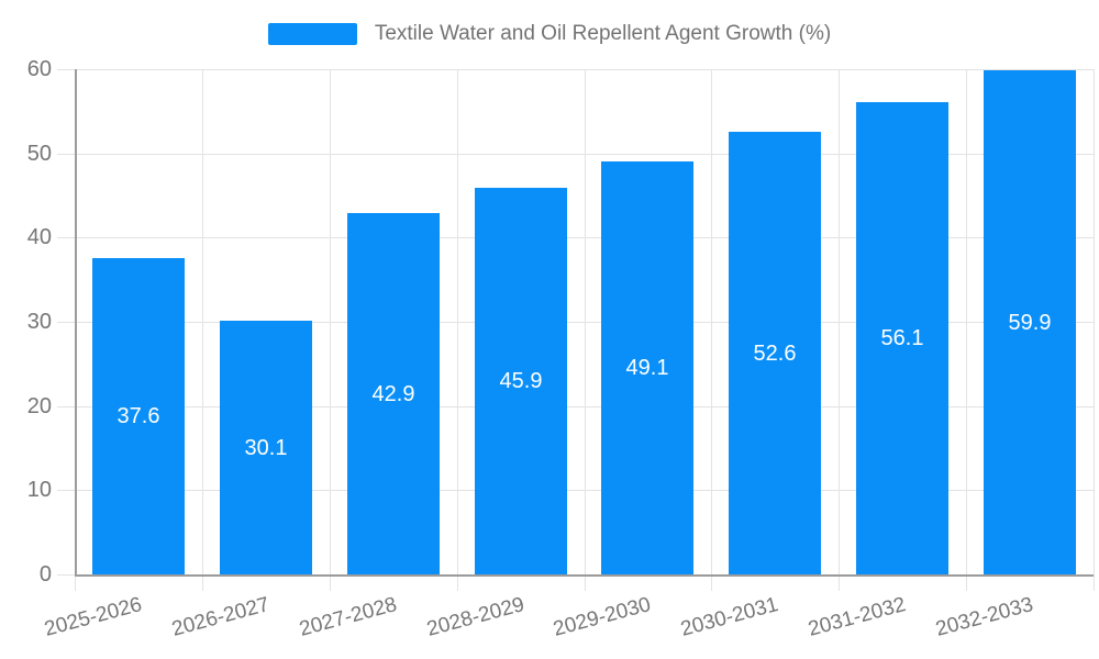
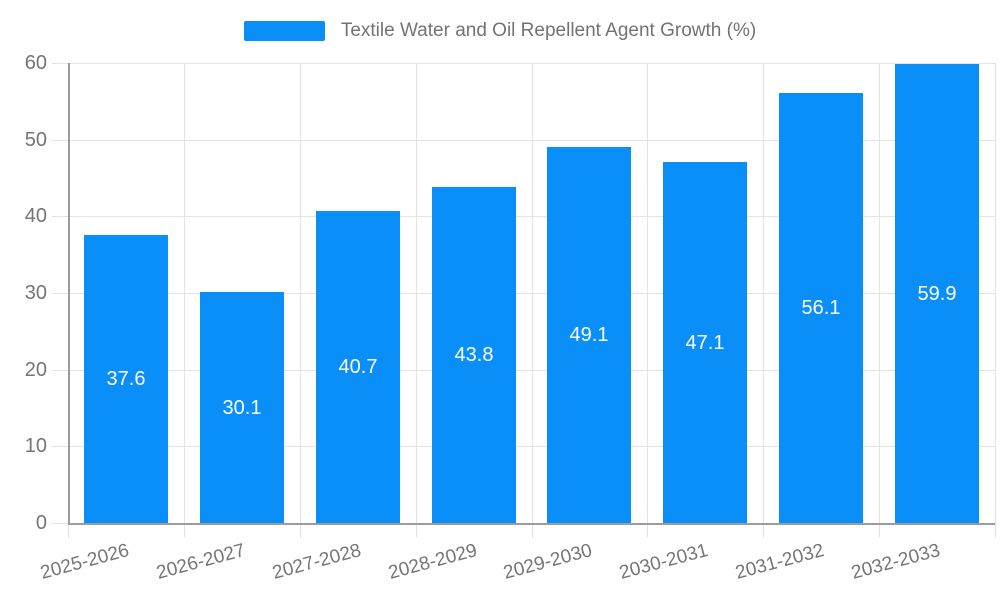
2027-2028: 42.9 -> 40.7
2028-2029: 45.9 -> 43.8
2030-2031: 52.6 -> 47.1
